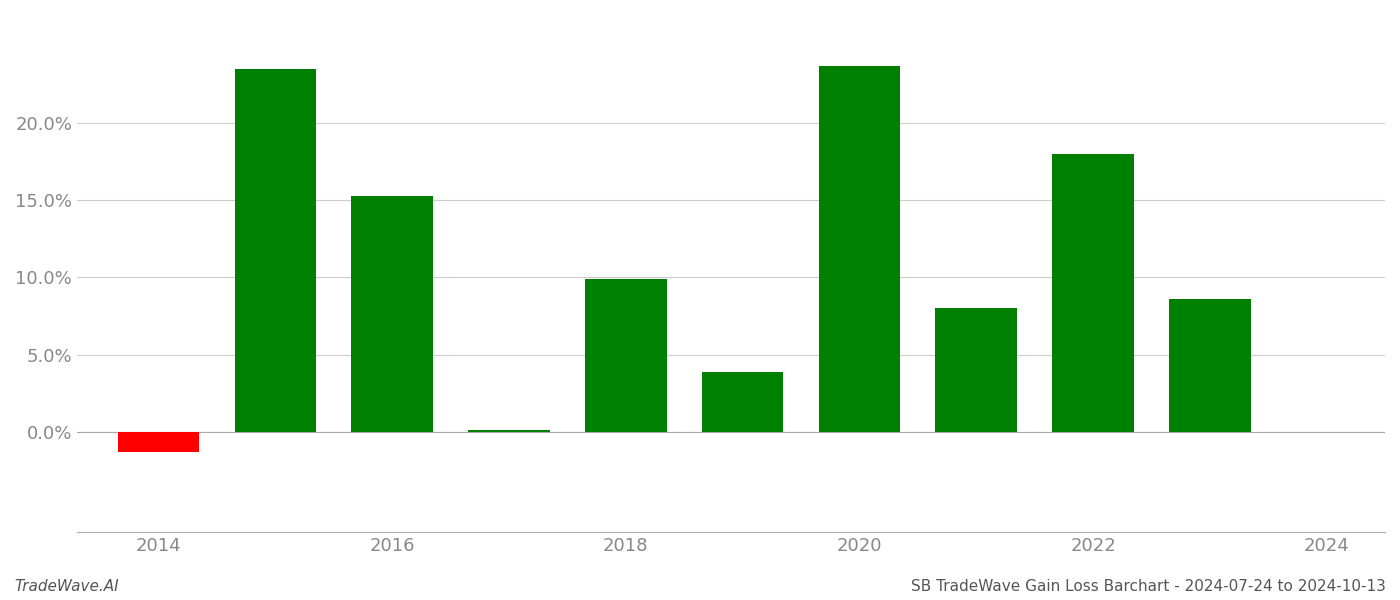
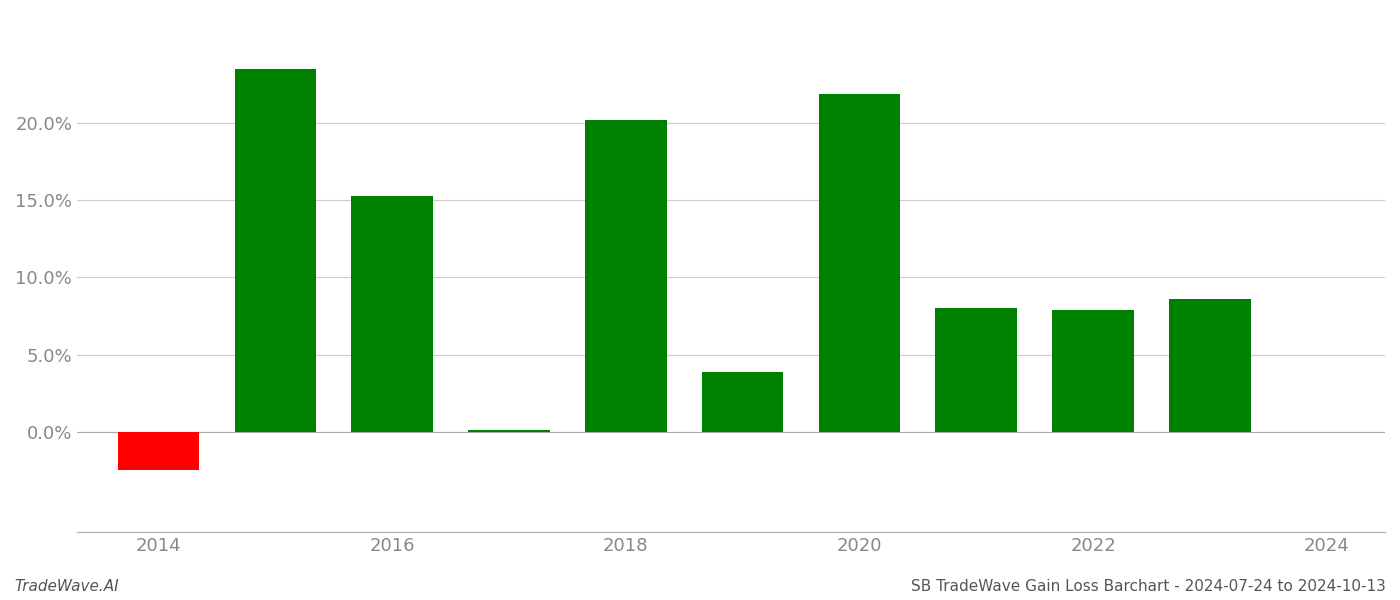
2014: -1.3% -> -2.5%
2018: 9.9% -> 20.2%
2020: 23.7% -> 21.9%
2022: 18.0% -> 7.9%
